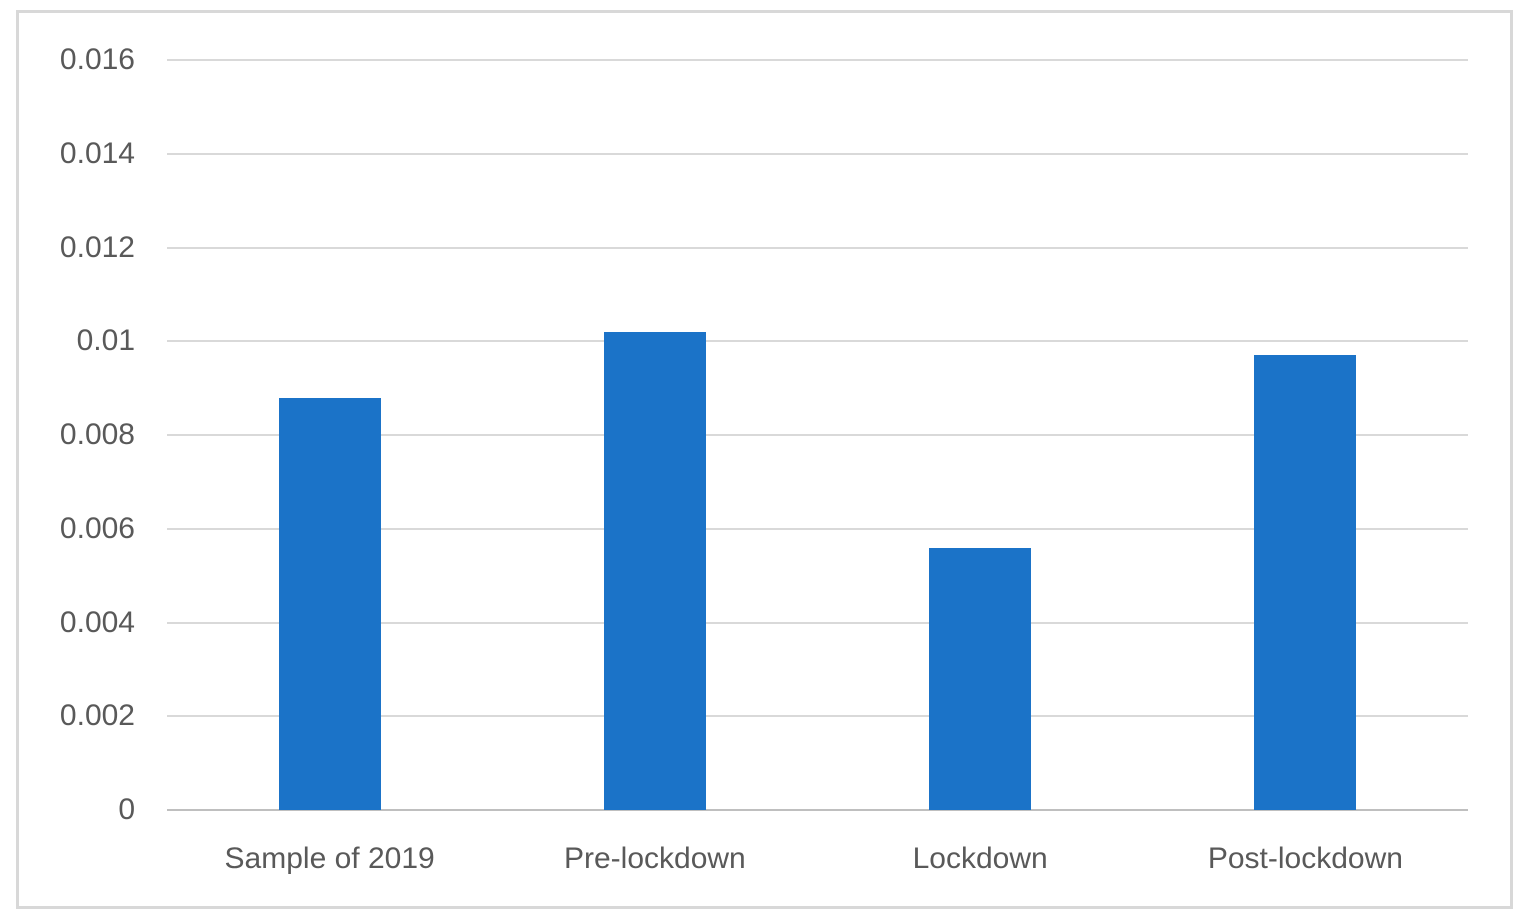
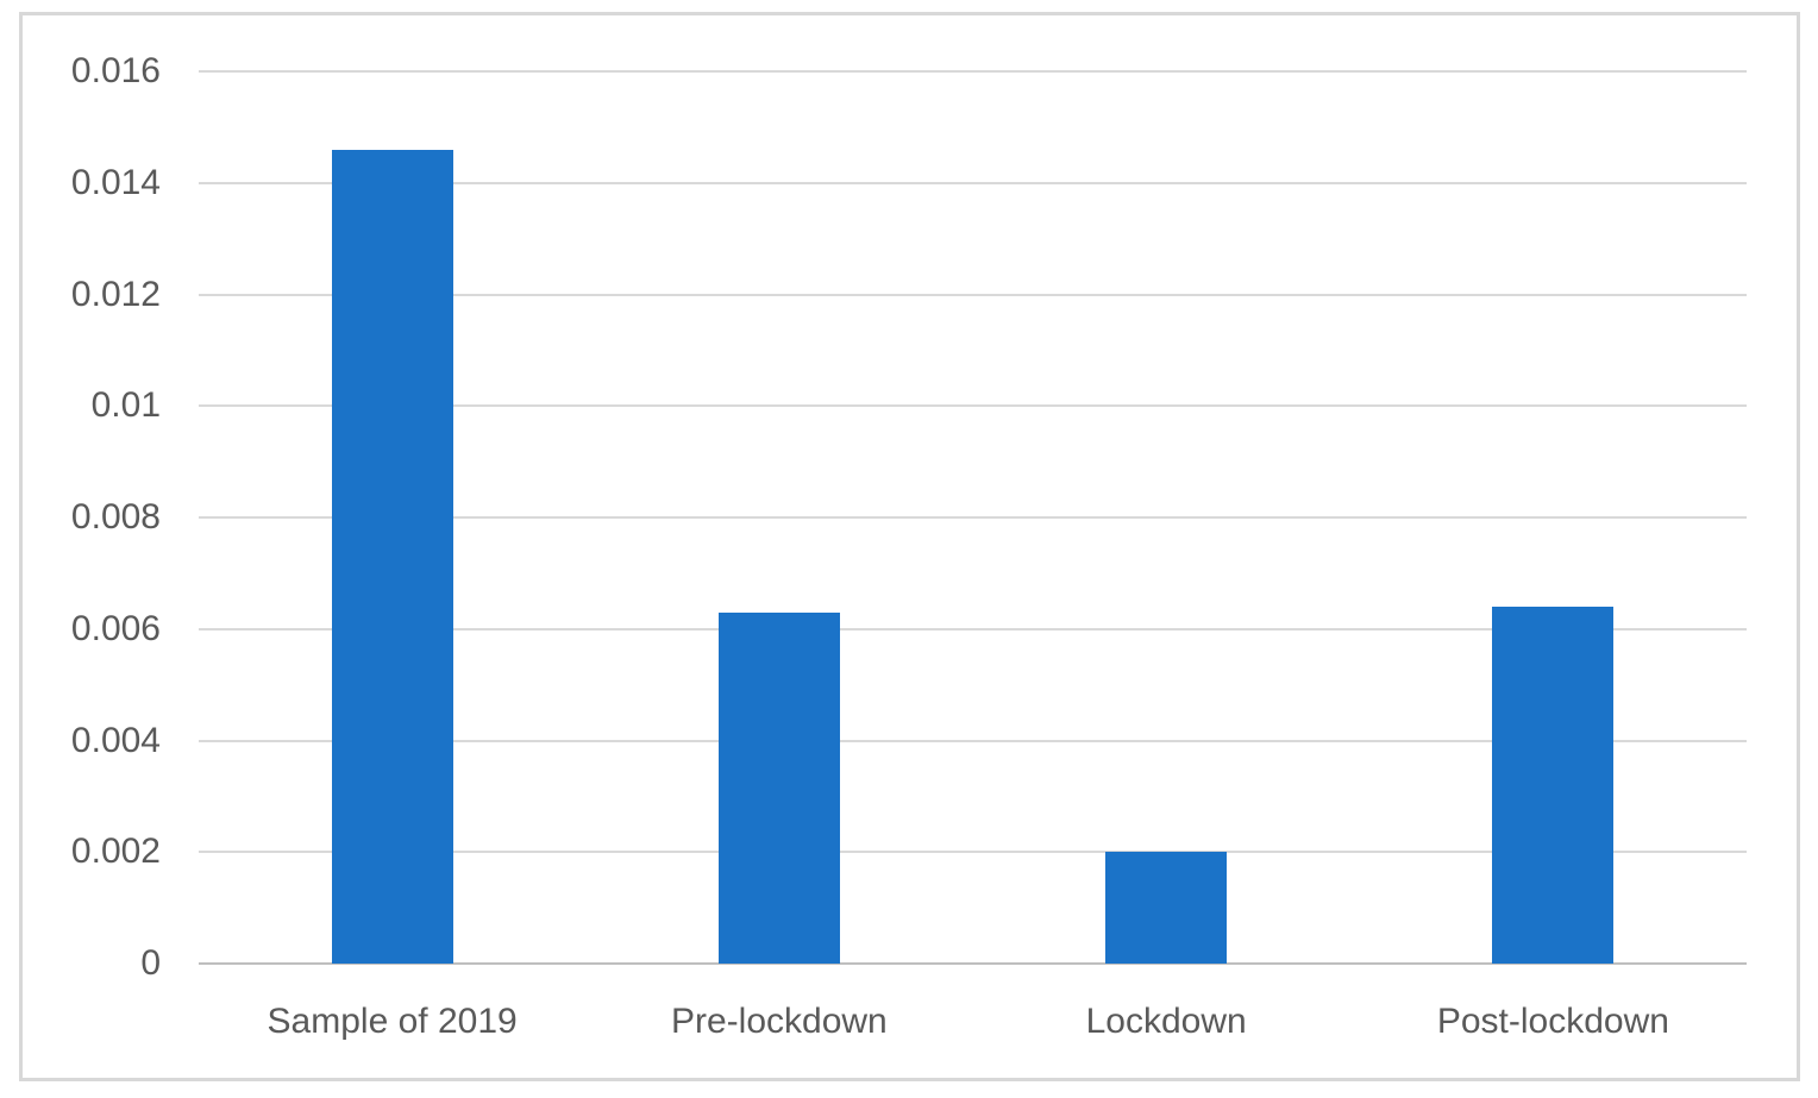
Sample of 2019: 0.0088 -> 0.0146
Pre-lockdown: 0.0102 -> 0.0063
Lockdown: 0.0056 -> 0.0020
Post-lockdown: 0.0097 -> 0.0064
